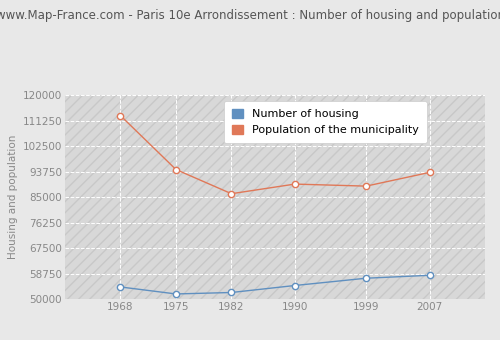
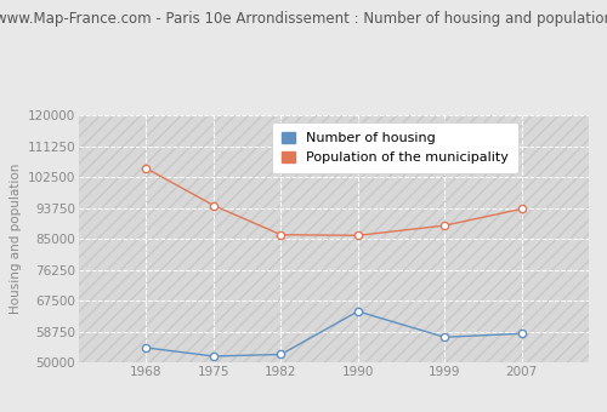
Population of the municipality/1968: 113000 -> 105000
Number of housing/1990: 54700 -> 64500
Population of the municipality/1990: 89500 -> 86000
